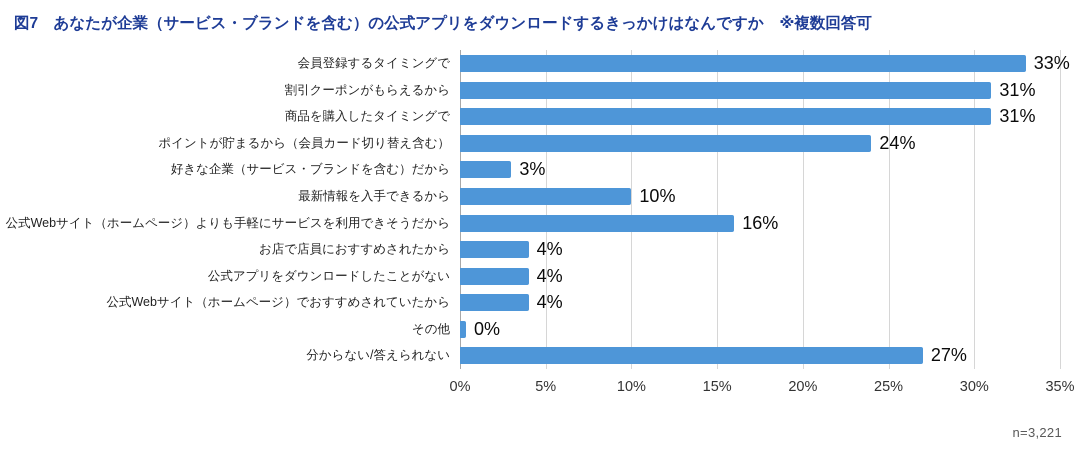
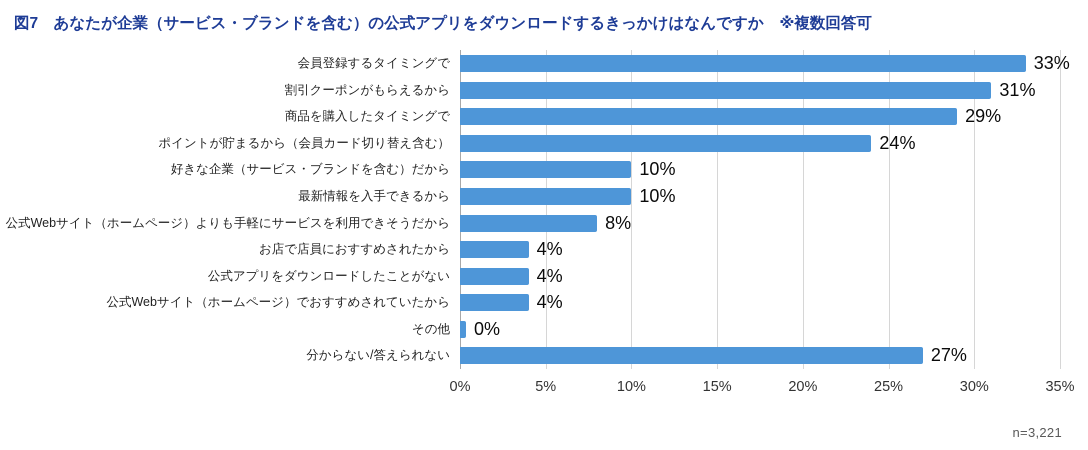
商品を購入したタイミングで: 31% -> 29%
好きな企業（サービス・ブランドを含む）だから: 3% -> 10%
公式Webサイト（ホームページ）よりも手軽にサービスを利用できそうだから: 16% -> 8%
